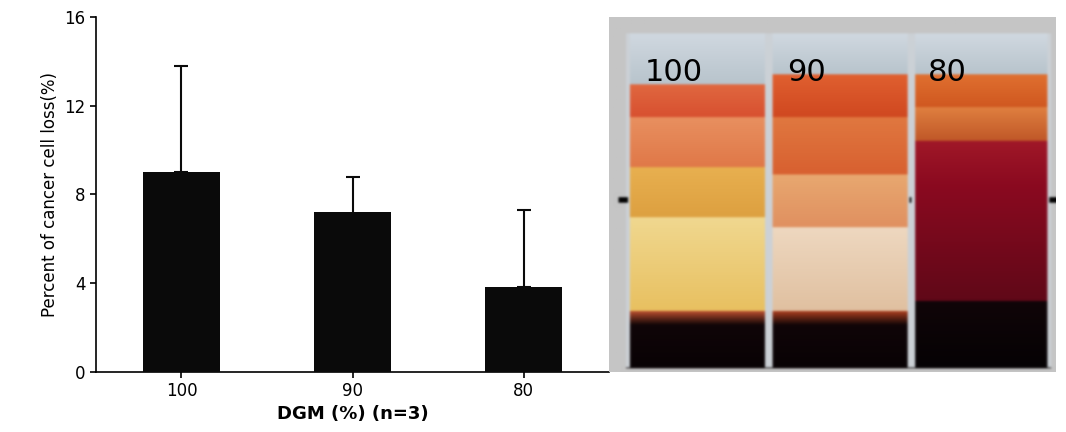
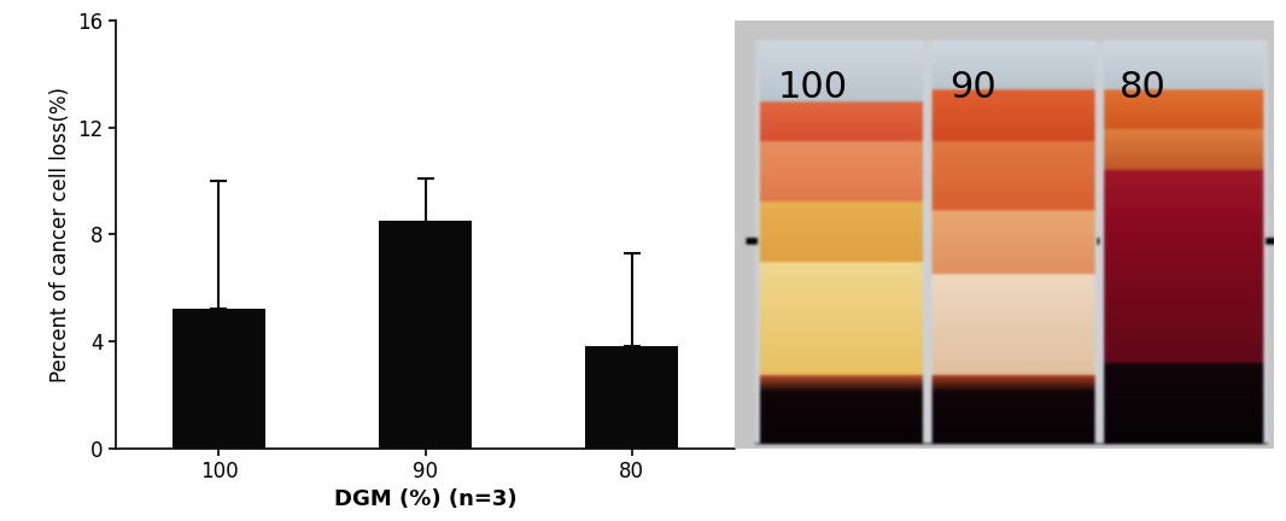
100: 9.0 -> 5.2
90: 7.2 -> 8.5
